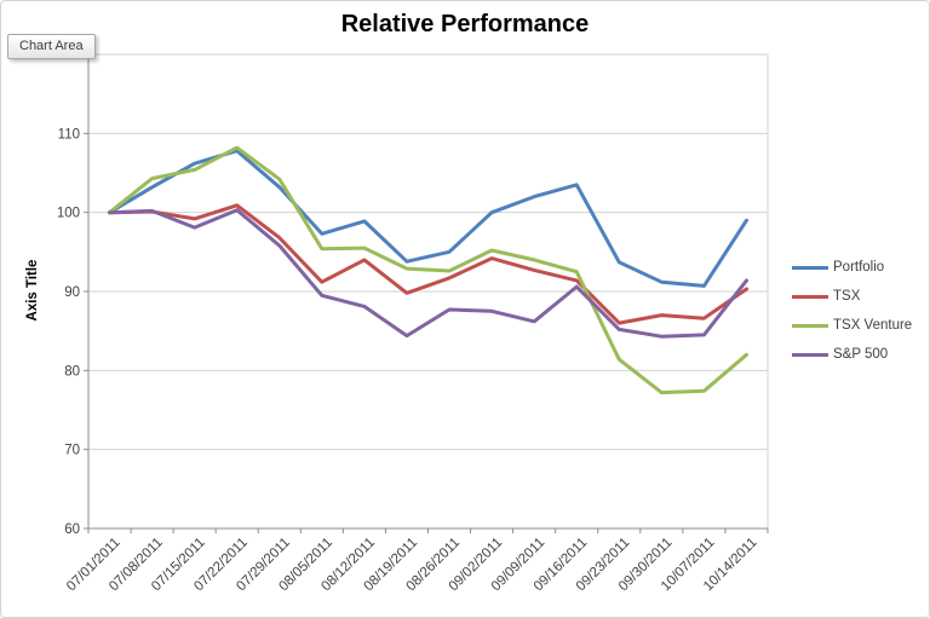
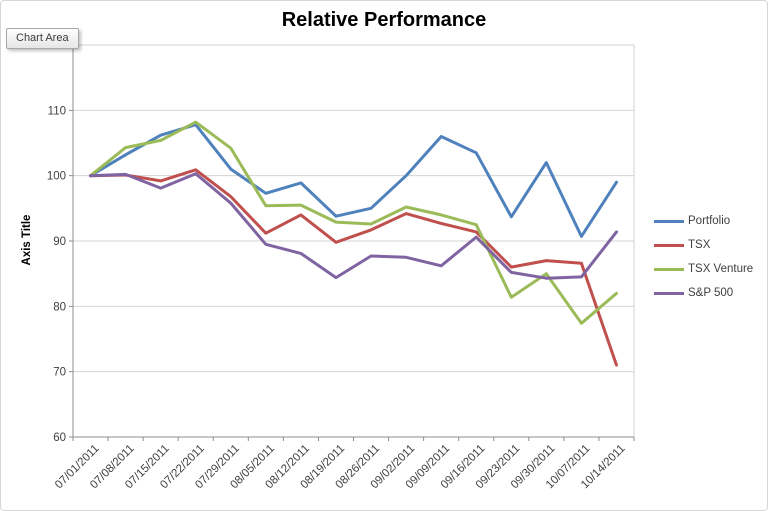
Portfolio/07/29/2011: 103 -> 101
Portfolio/09/09/2011: 102 -> 106
Portfolio/09/30/2011: 91 -> 102
TSX Venture/09/30/2011: 77 -> 85
TSX/10/14/2011: 90 -> 71
